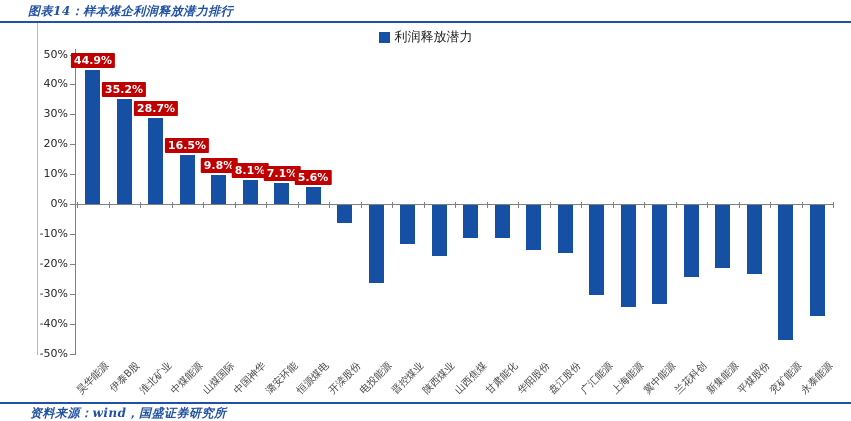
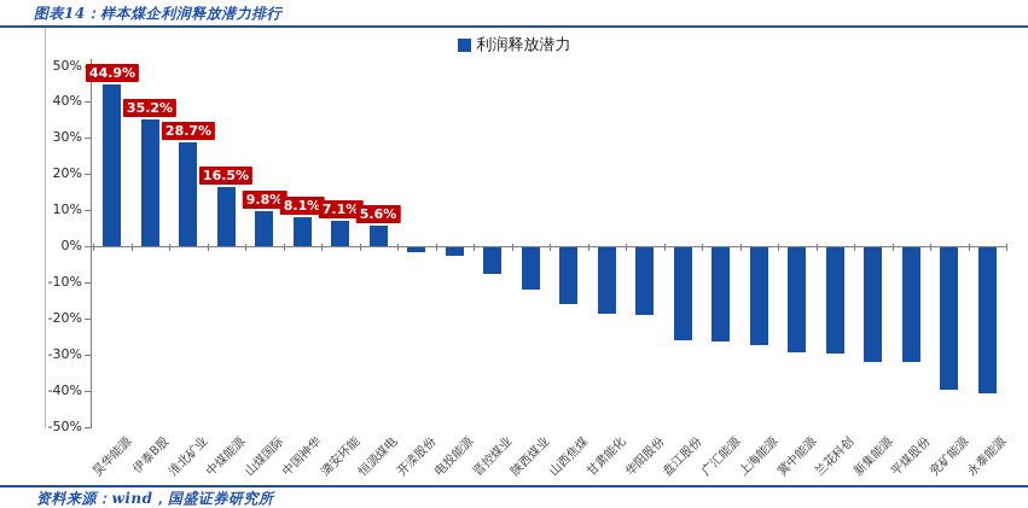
开滦股份: -6% -> -1%
电投能源: -26% -> -2%
晋控煤业: -13% -> -7%
陕西煤业: -17% -> -12%
山西焦煤: -11% -> -16%
甘肃能化: -11% -> -18%
华阳股份: -15% -> -19%
盘江股份: -16% -> -26%
广汇能源: -30% -> -26%
上海能源: -34% -> -27%
冀中能源: -33% -> -29%
兰花科创: -24% -> -30%
新集能源: -21% -> -32%
平煤股份: -23% -> -32%
兖矿能源: -45% -> -39%
永泰能源: -37% -> -40%
